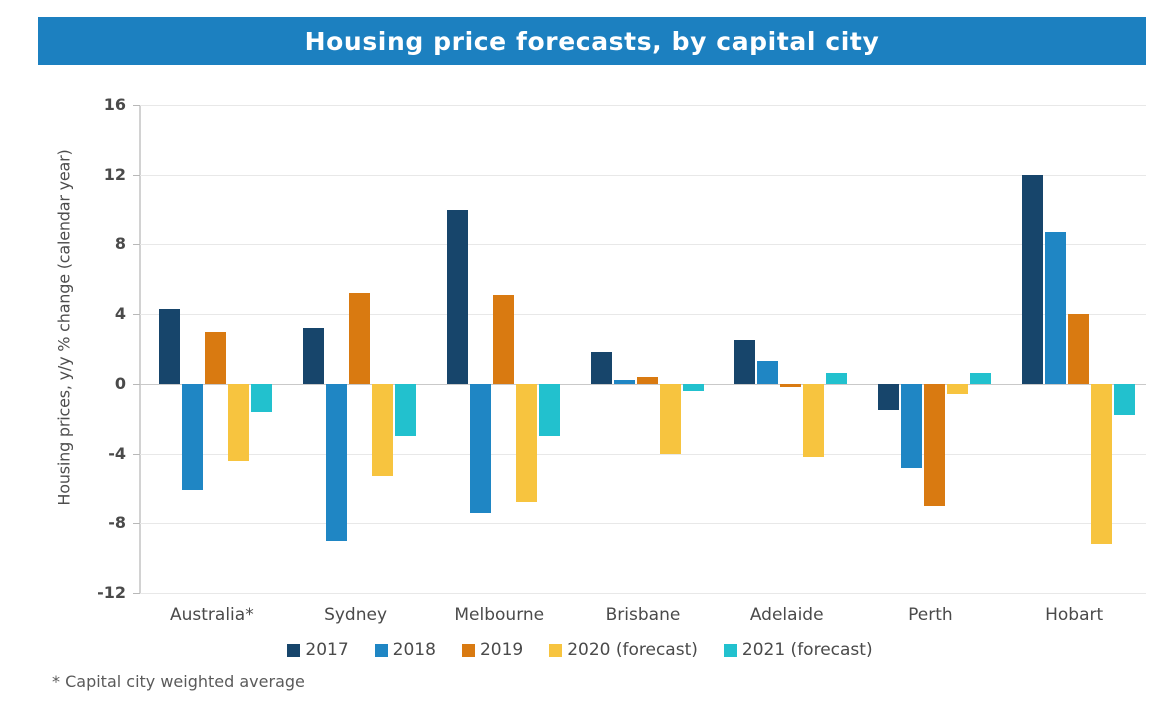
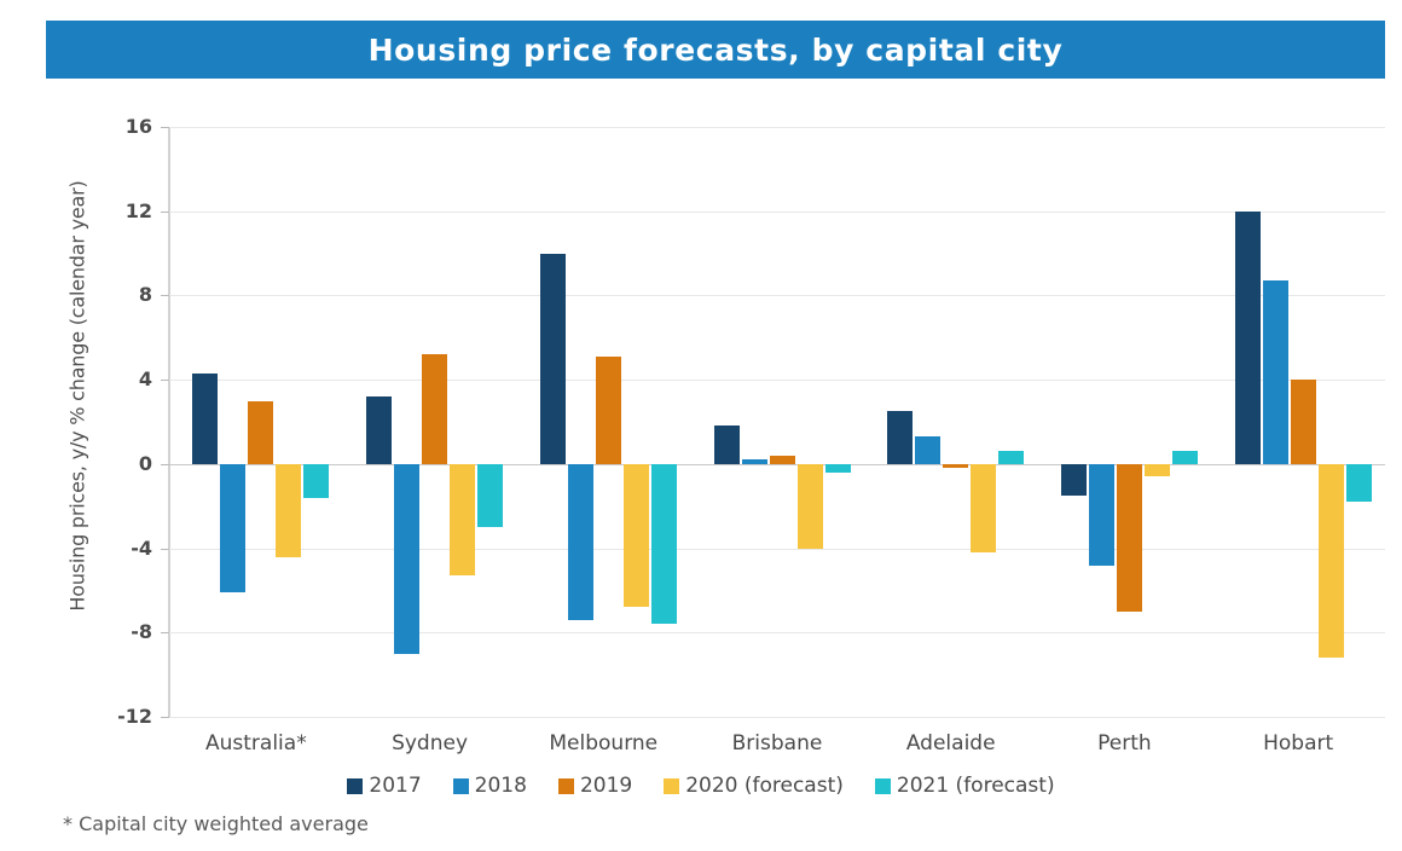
2021 (forecast)/Melbourne: -3.0 -> -7.6
